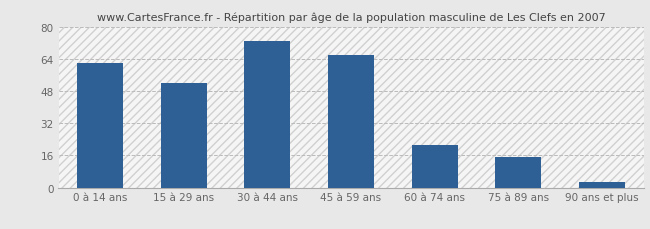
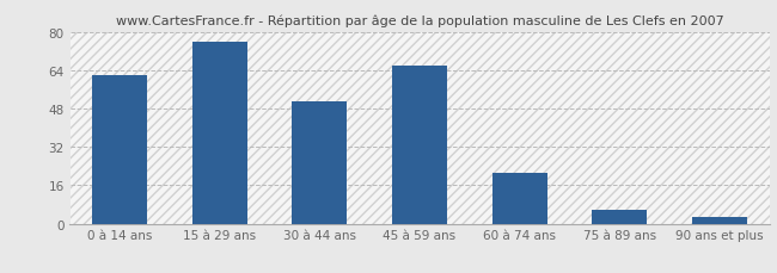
15 à 29 ans: 52 -> 76
30 à 44 ans: 73 -> 51
75 à 89 ans: 15 -> 6
